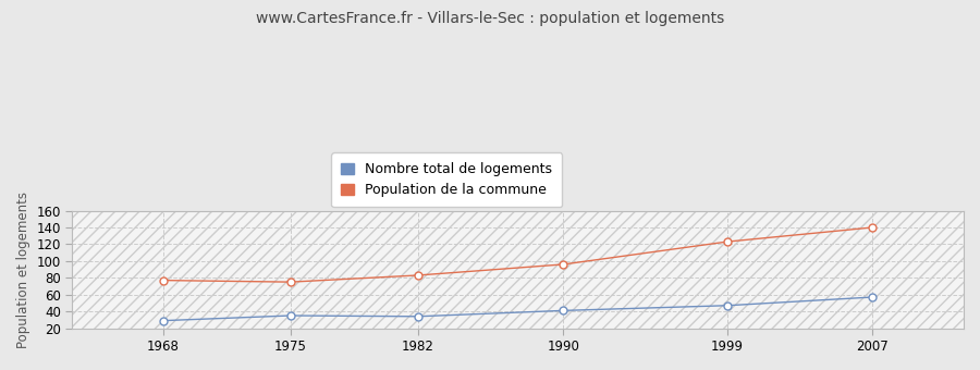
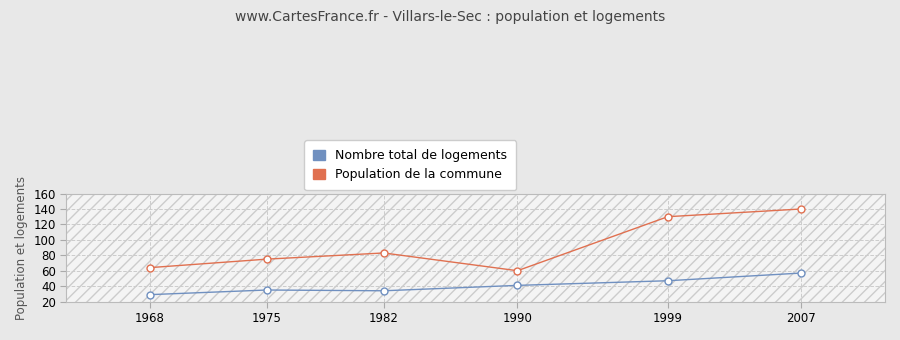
Population de la commune/1968: 77 -> 64
Population de la commune/1990: 96 -> 60
Population de la commune/1999: 123 -> 130
